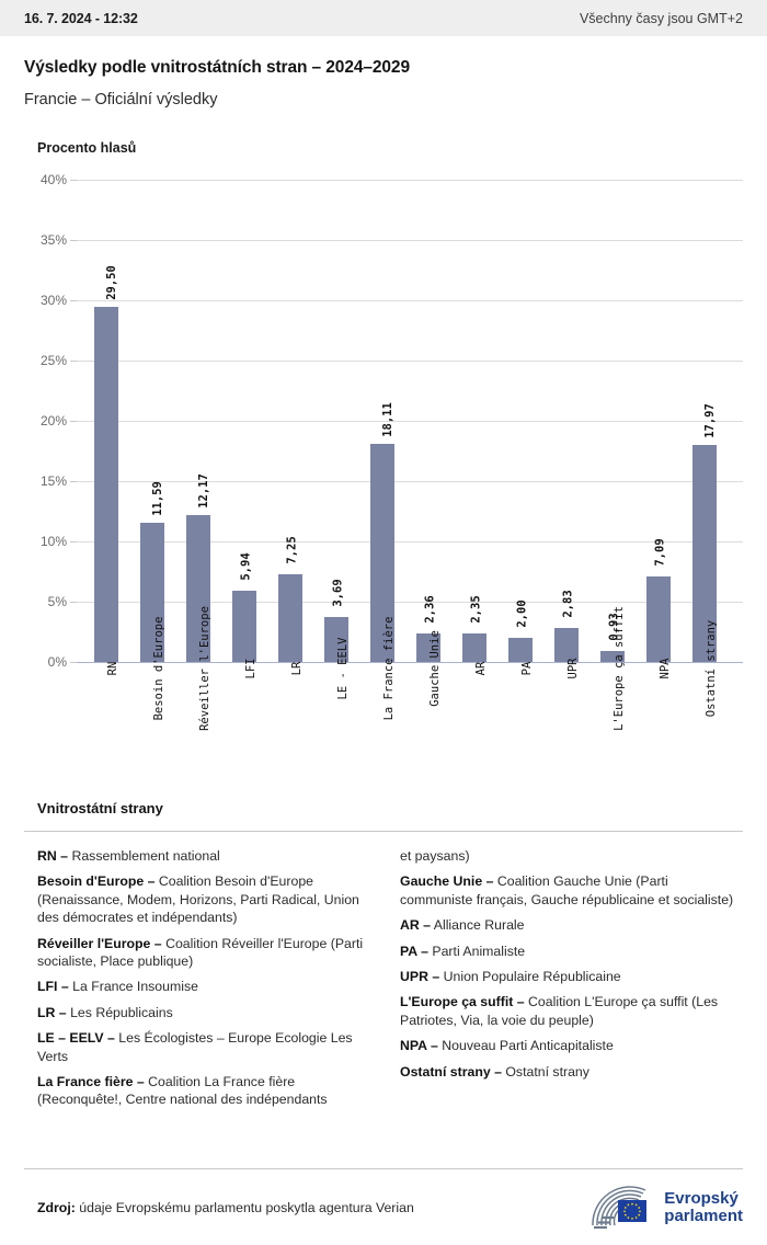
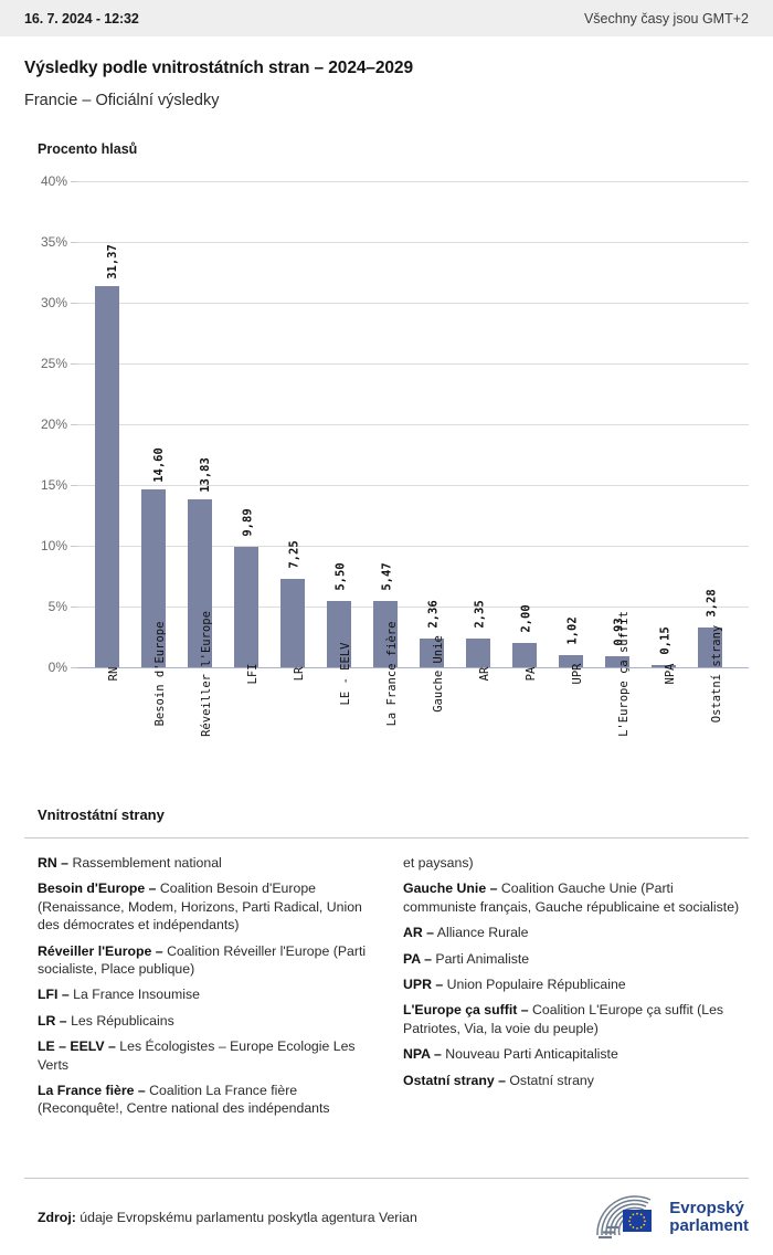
RN: 29,50 -> 31,37
Besoin d'Europe: 11,59 -> 14,60
Réveiller l'Europe: 12,17 -> 13,83
LFI: 5,94 -> 9,89
LE - EELV: 3,69 -> 5,50
La France fière: 18,11 -> 5,47
UPR: 2,83 -> 1,02
NPA: 7,09 -> 0,15
Ostatní strany: 17,97 -> 3,28
